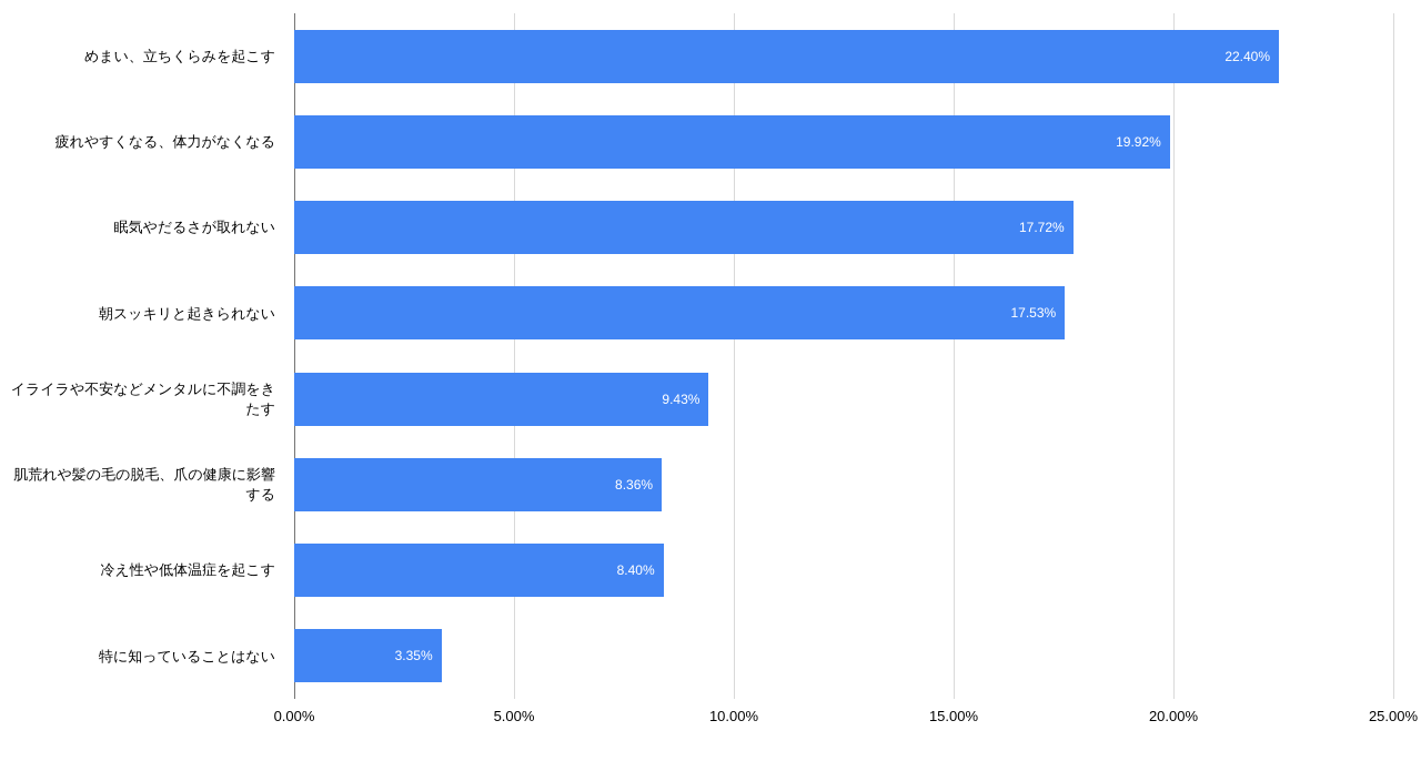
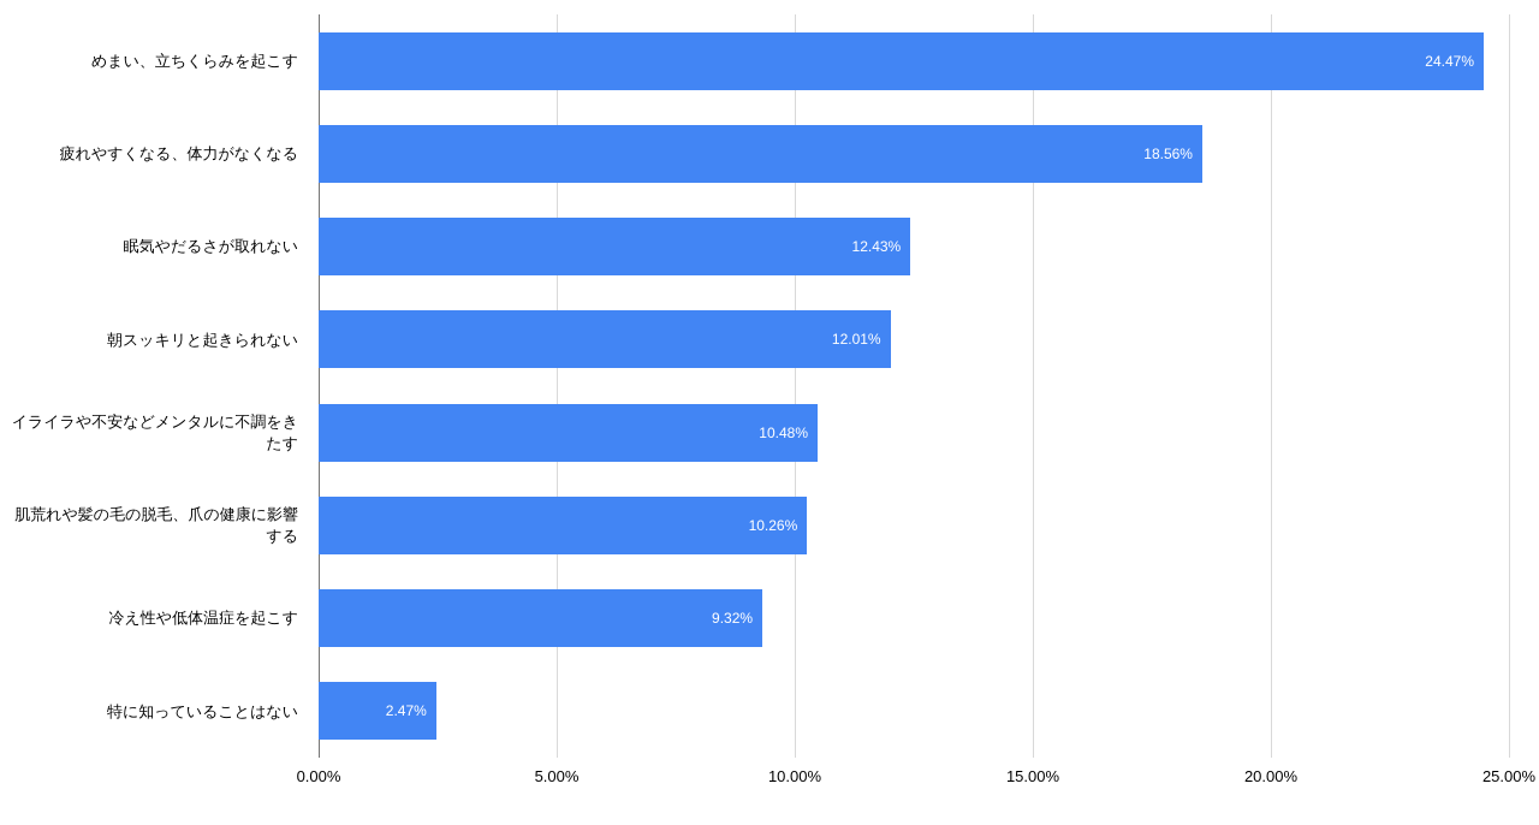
めまい、立ちくらみを起こす: 22.40% -> 24.47%
疲れやすくなる、体力がなくなる: 19.92% -> 18.56%
眠気やだるさが取れない: 17.72% -> 12.43%
朝スッキリと起きられない: 17.53% -> 12.01%
イライラや不安などメンタルに不調をきたす: 9.43% -> 10.48%
肌荒れや髪の毛の脱毛、爪の健康に影響する: 8.36% -> 10.26%
冷え性や低体温症を起こす: 8.40% -> 9.32%
特に知っていることはない: 3.35% -> 2.47%
